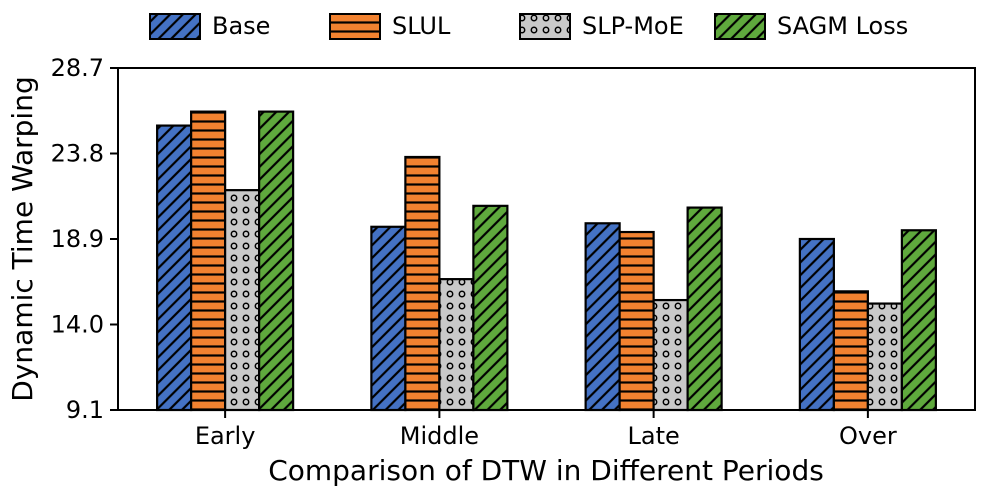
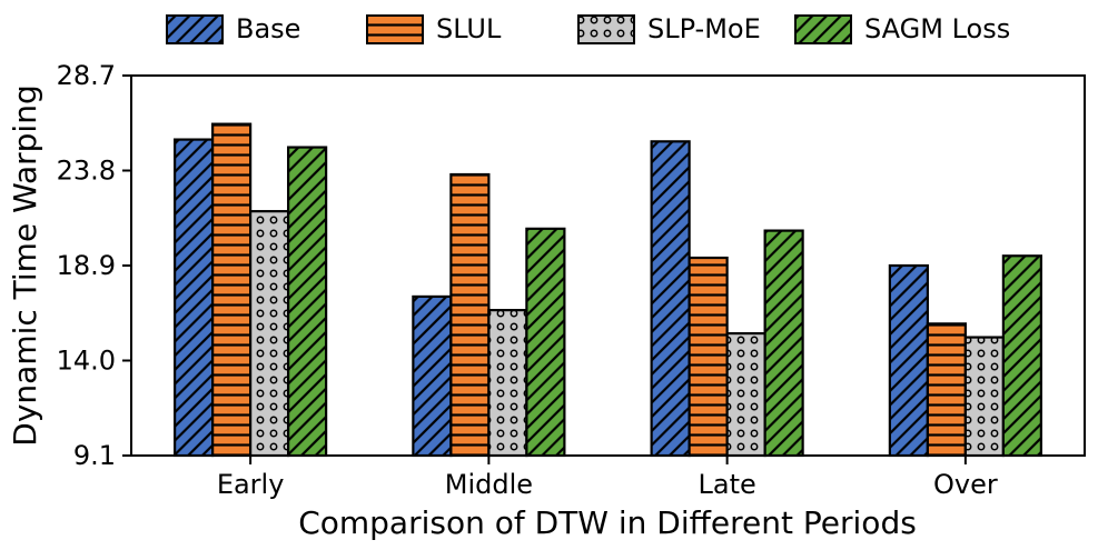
SAGM Loss/Early: 26.2 -> 25.0
Base/Middle: 19.6 -> 17.3
Base/Late: 19.8 -> 25.3
